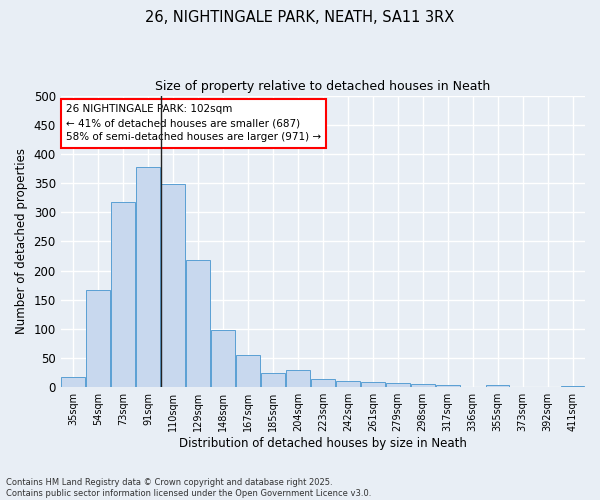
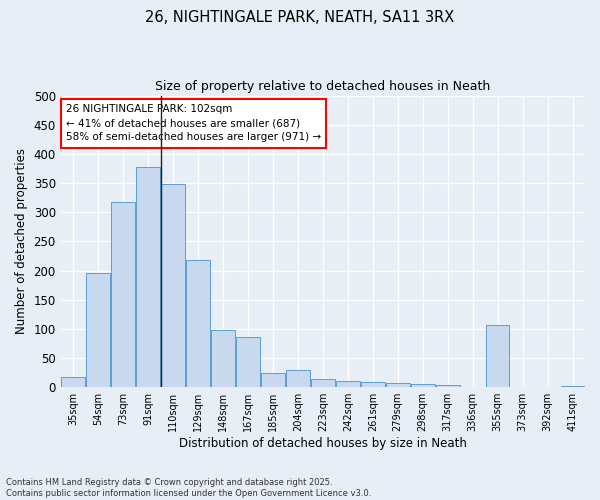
54sqm: 167 -> 196
167sqm: 55 -> 86
355sqm: 3 -> 106
